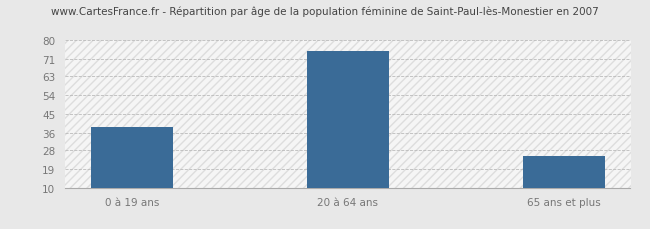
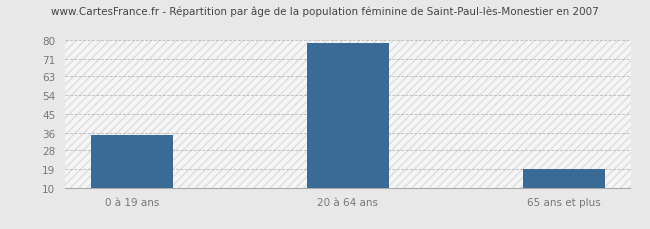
0 à 19 ans: 39 -> 35
20 à 64 ans: 75 -> 79
65 ans et plus: 25 -> 19
